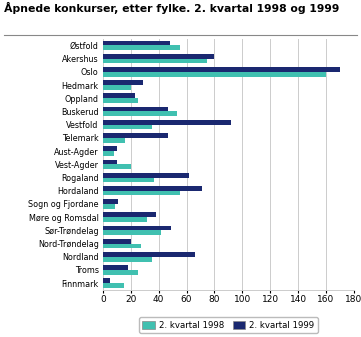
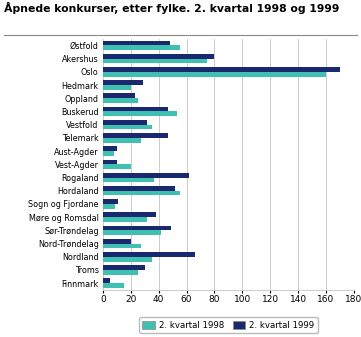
2. kvartal 1999/Vestfold: 92 -> 32
2. kvartal 1998/Telemark: 16 -> 27
2. kvartal 1999/Hordaland: 71 -> 52
2. kvartal 1999/Troms: 18 -> 30
